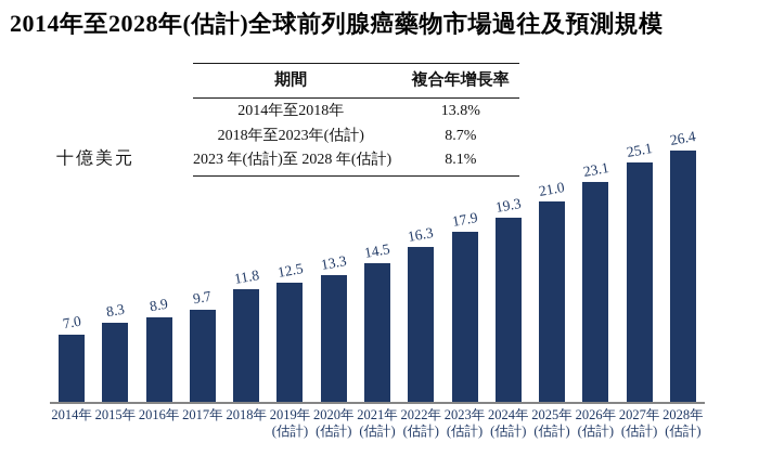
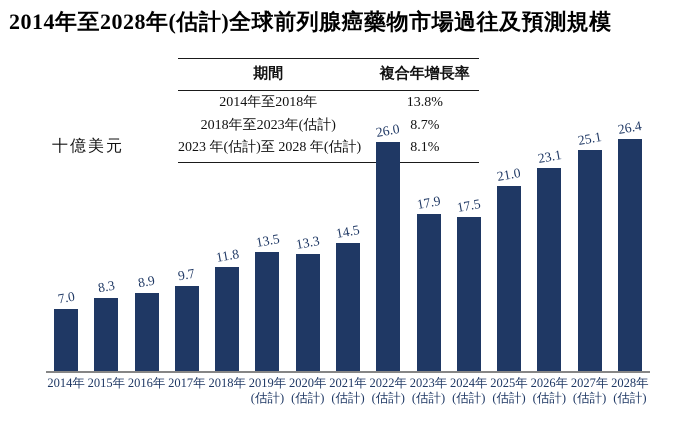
2019年(估計): 12.5 -> 13.5
2022年(估計): 16.3 -> 26.0
2024年(估計): 19.3 -> 17.5
